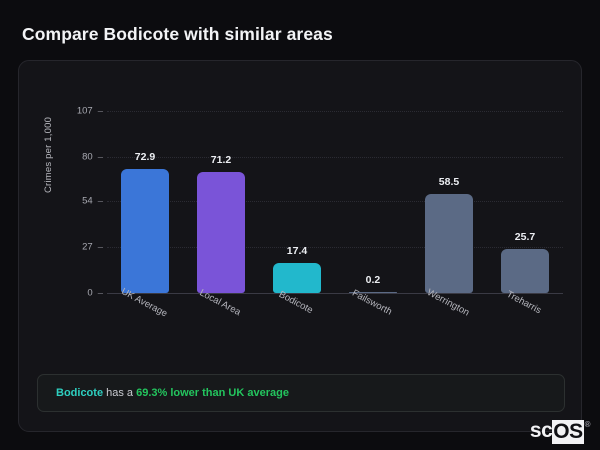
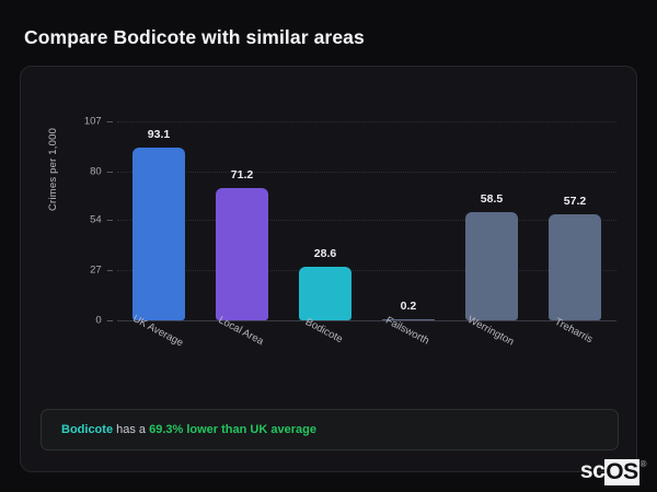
UK Average: 72.9 -> 93.1
Bodicote: 17.4 -> 28.6
Treharris: 25.7 -> 57.2
